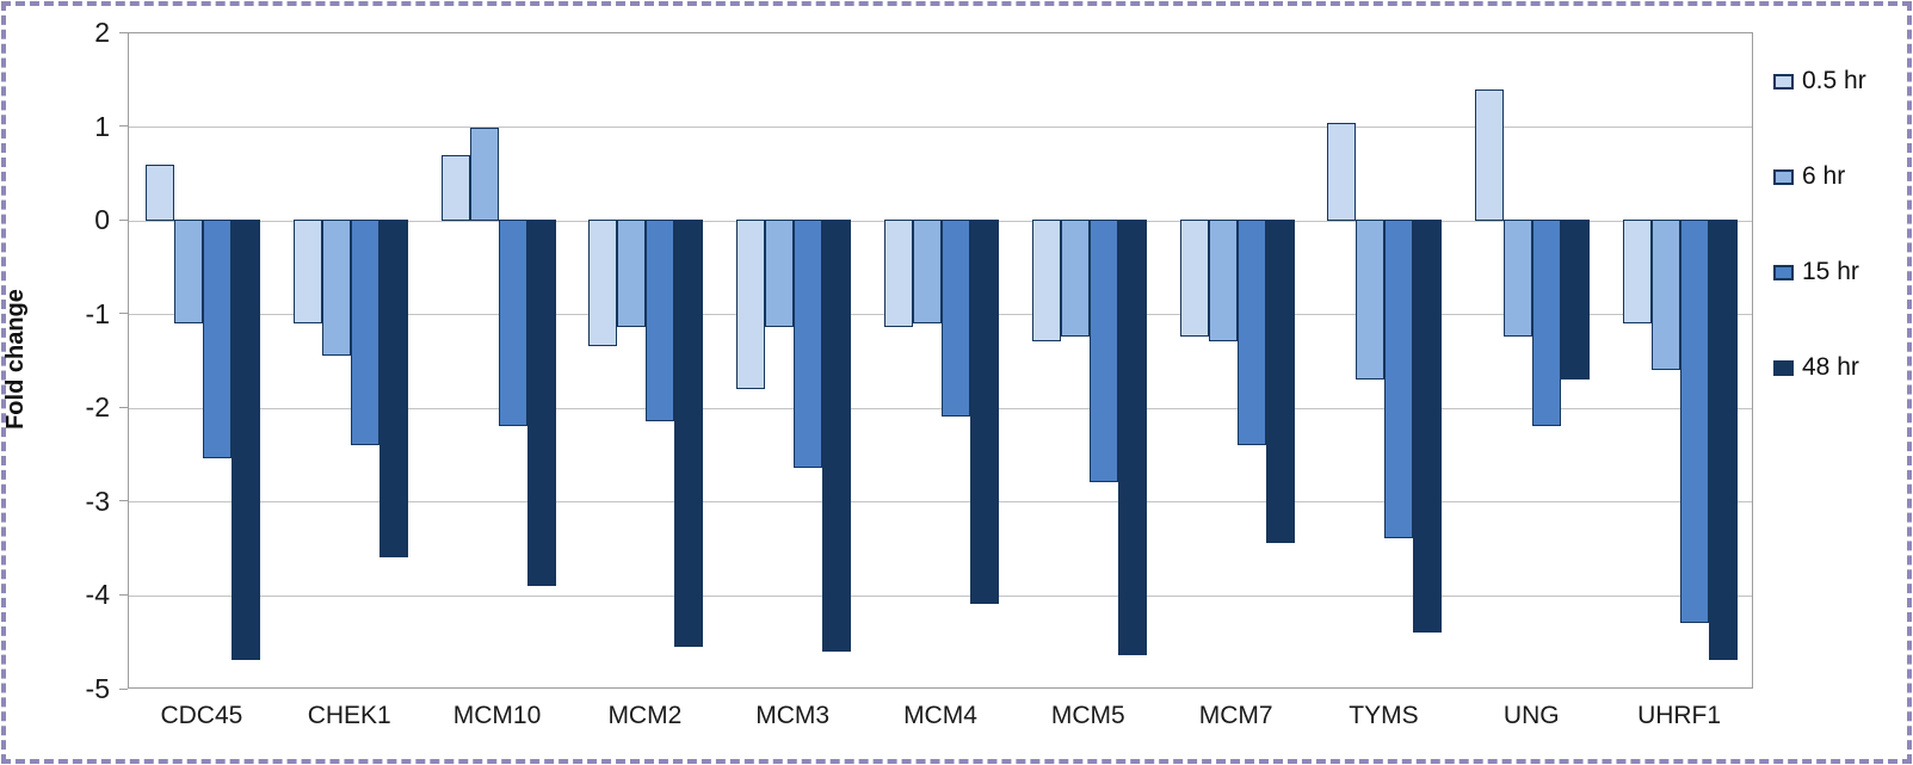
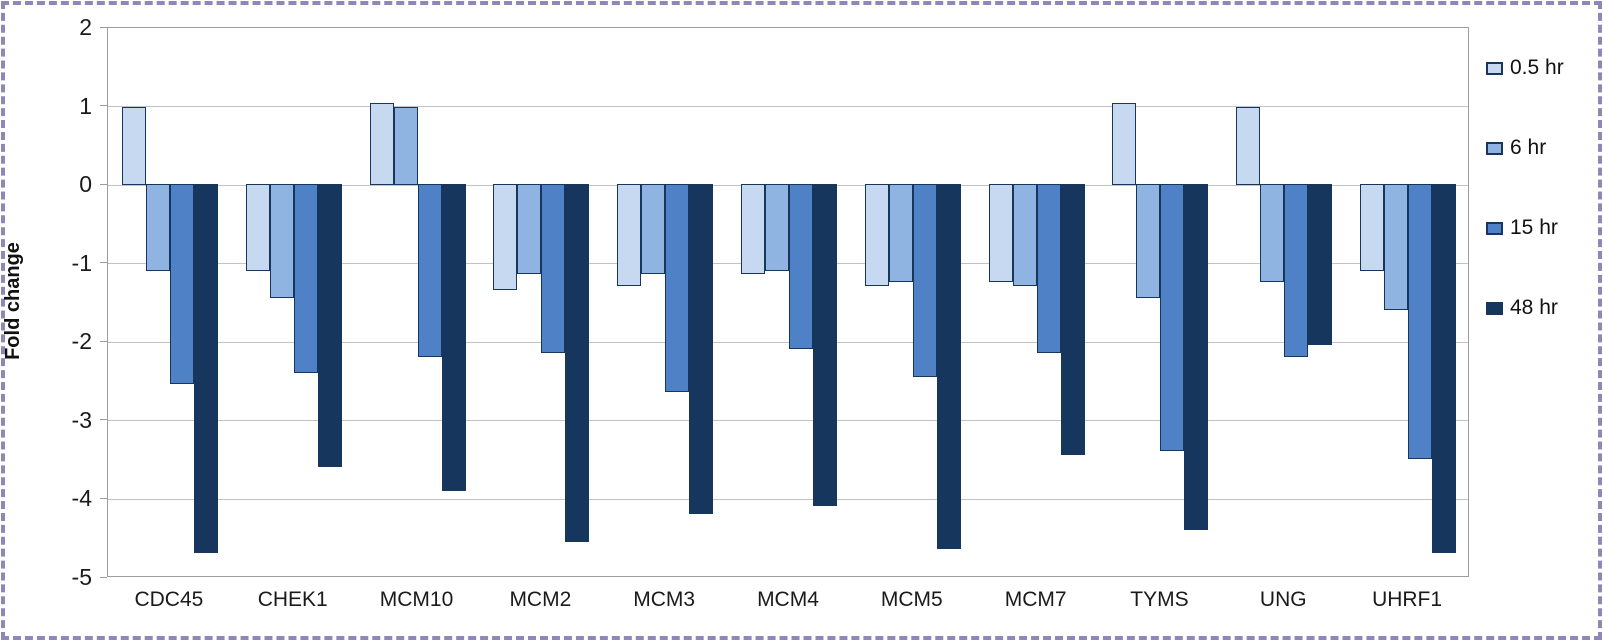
0.5 hr/CDC45: 0.6 -> 1.0
0.5 hr/MCM10: 0.7 -> 1.1
0.5 hr/MCM3: -1.8 -> -1.3
48 hr/MCM3: -4.6 -> -4.2
15 hr/MCM5: -2.8 -> -2.5
15 hr/MCM7: -2.4 -> -2.1
6 hr/TYMS: -1.7 -> -1.4
0.5 hr/UNG: 1.4 -> 1.0
48 hr/UNG: -1.7 -> -2.0
15 hr/UHRF1: -4.3 -> -3.5
